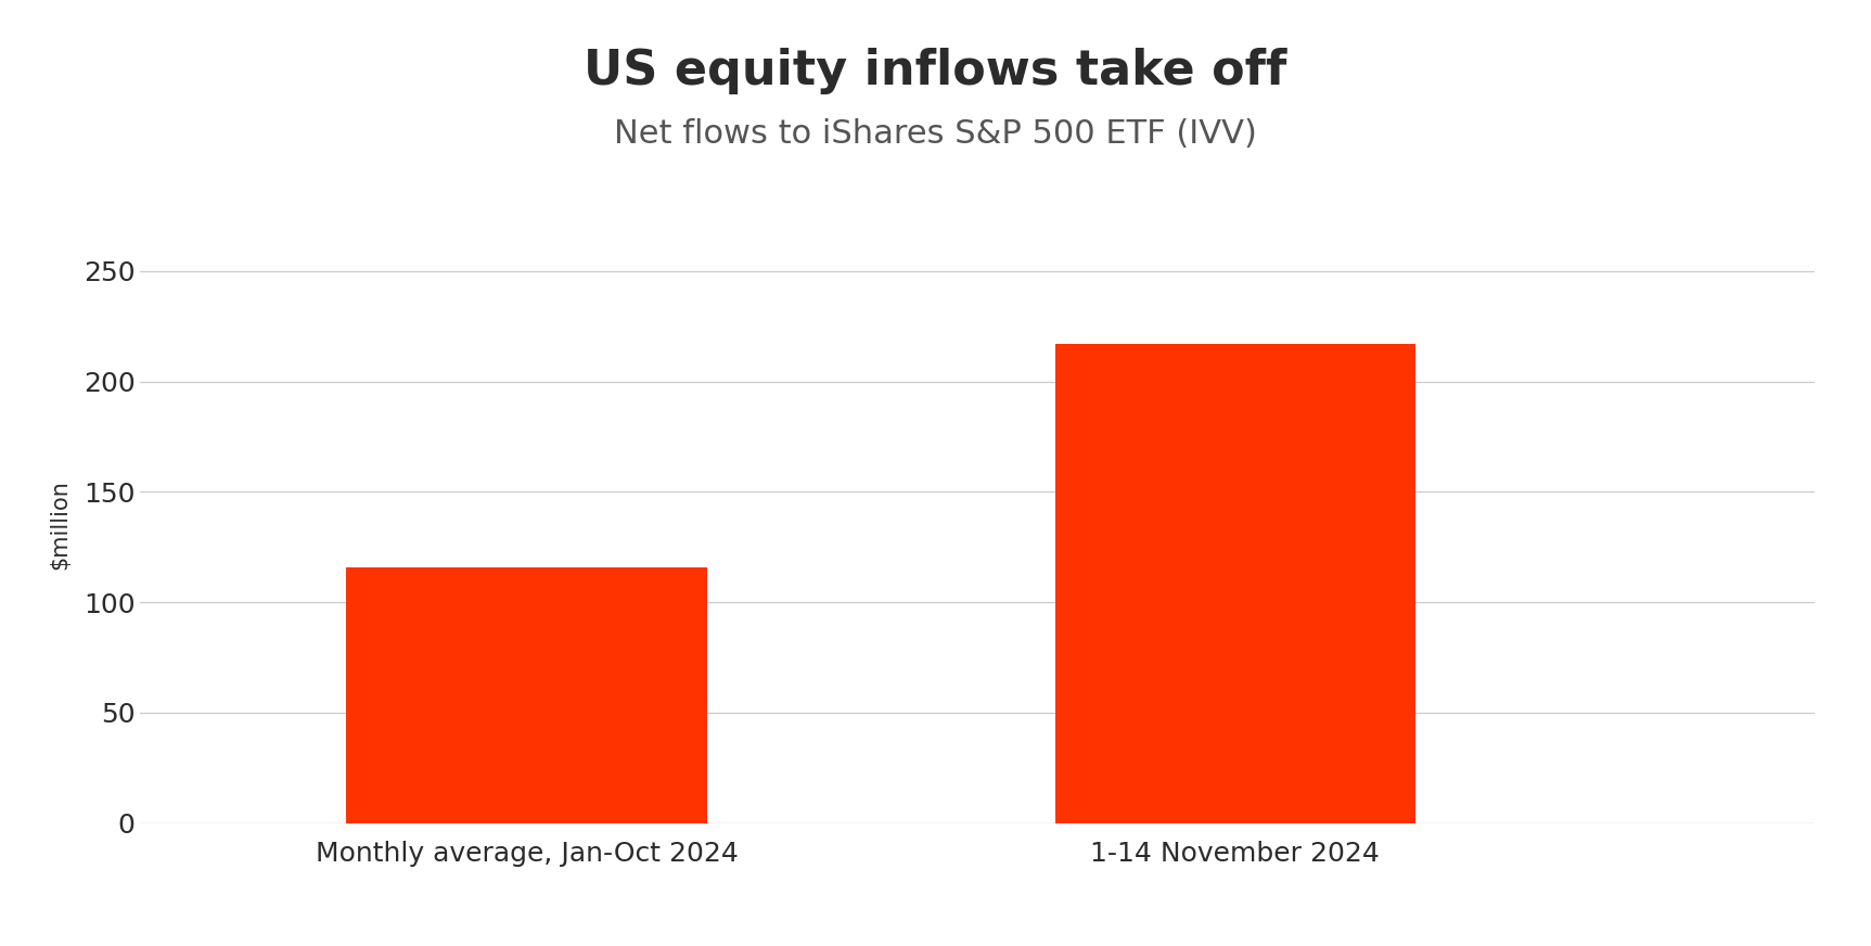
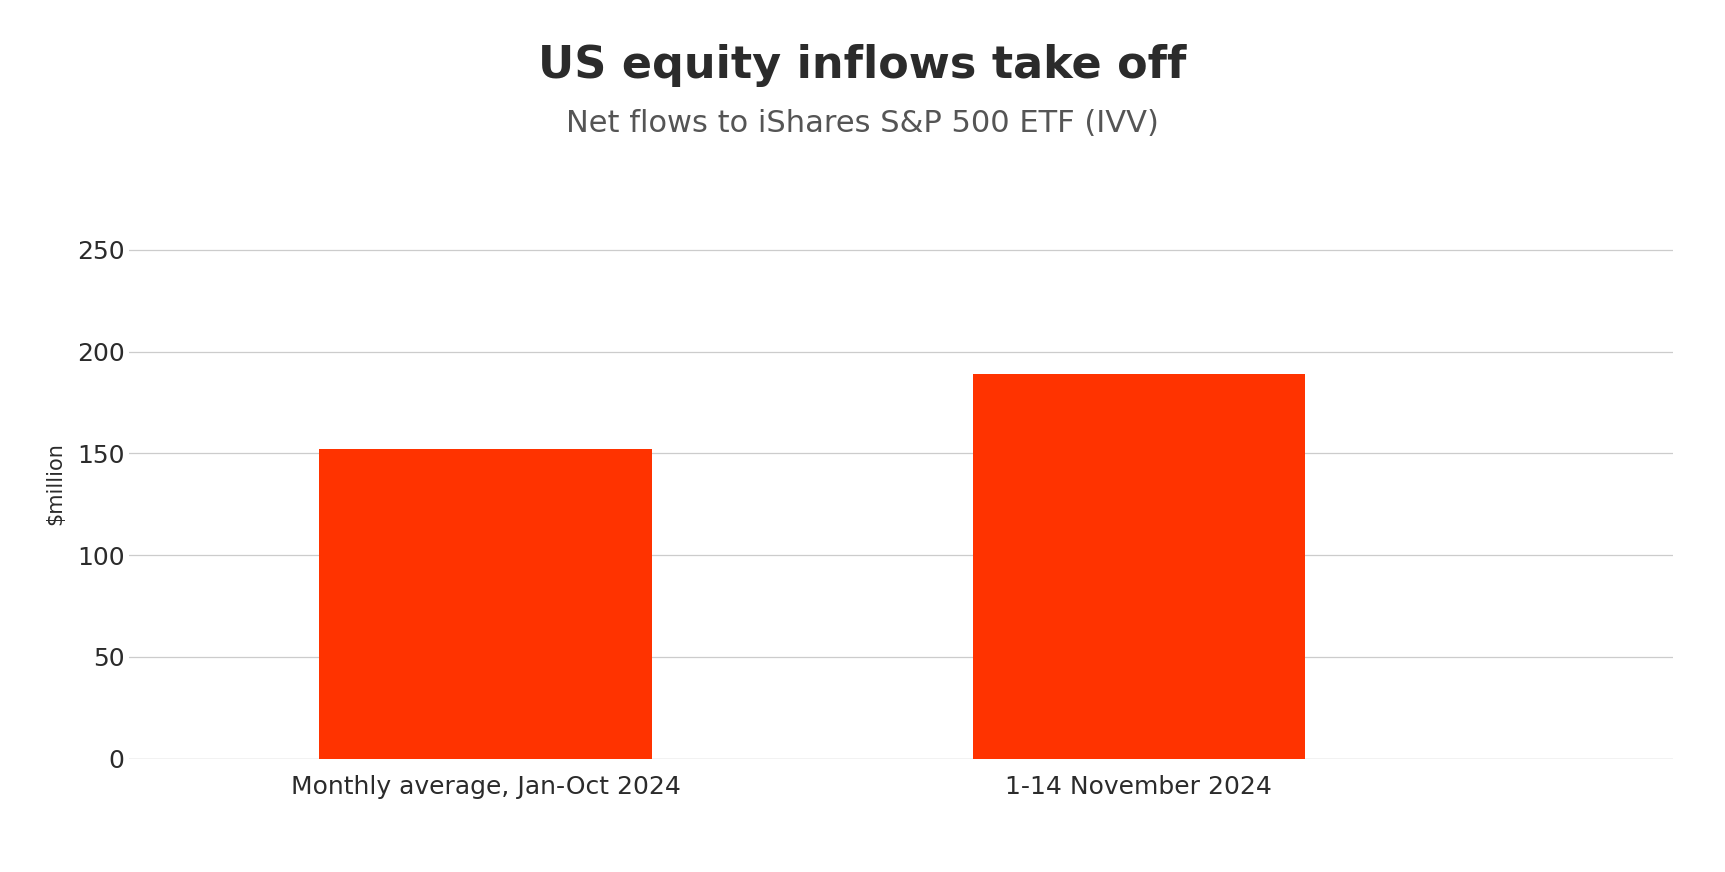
Monthly average, Jan-Oct 2024: 116 -> 152
1-14 November 2024: 217 -> 189
